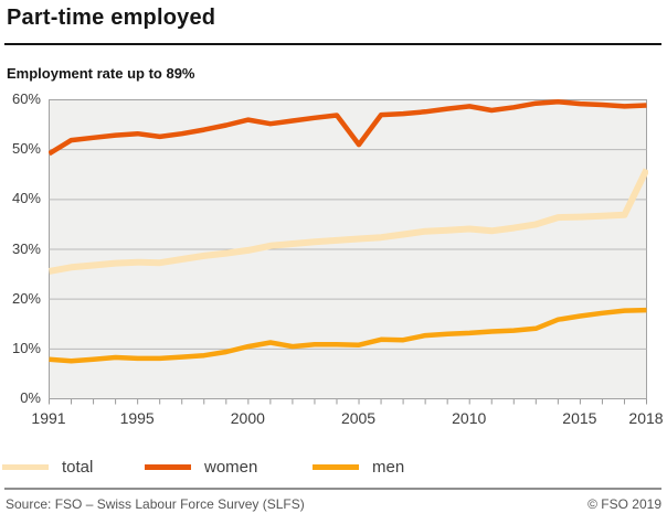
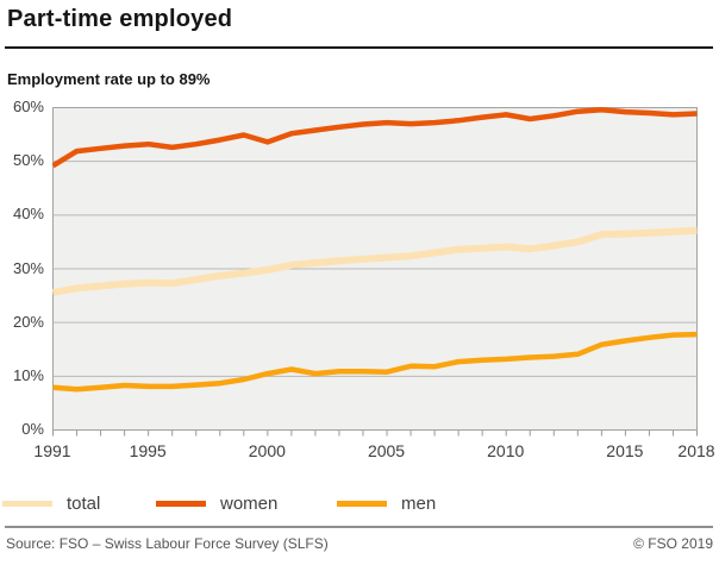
women/2000: 56% -> 54%
women/2005: 51% -> 57%
total/2018: 46% -> 37%
